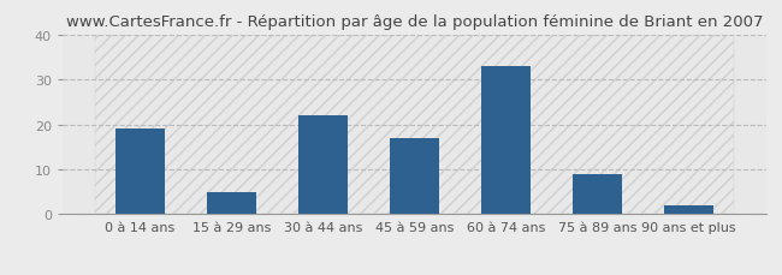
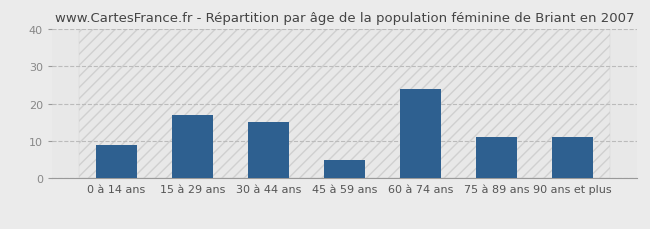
0 à 14 ans: 19 -> 9
15 à 29 ans: 5 -> 17
30 à 44 ans: 22 -> 15
45 à 59 ans: 17 -> 5
60 à 74 ans: 33 -> 24
75 à 89 ans: 9 -> 11
90 ans et plus: 2 -> 11
